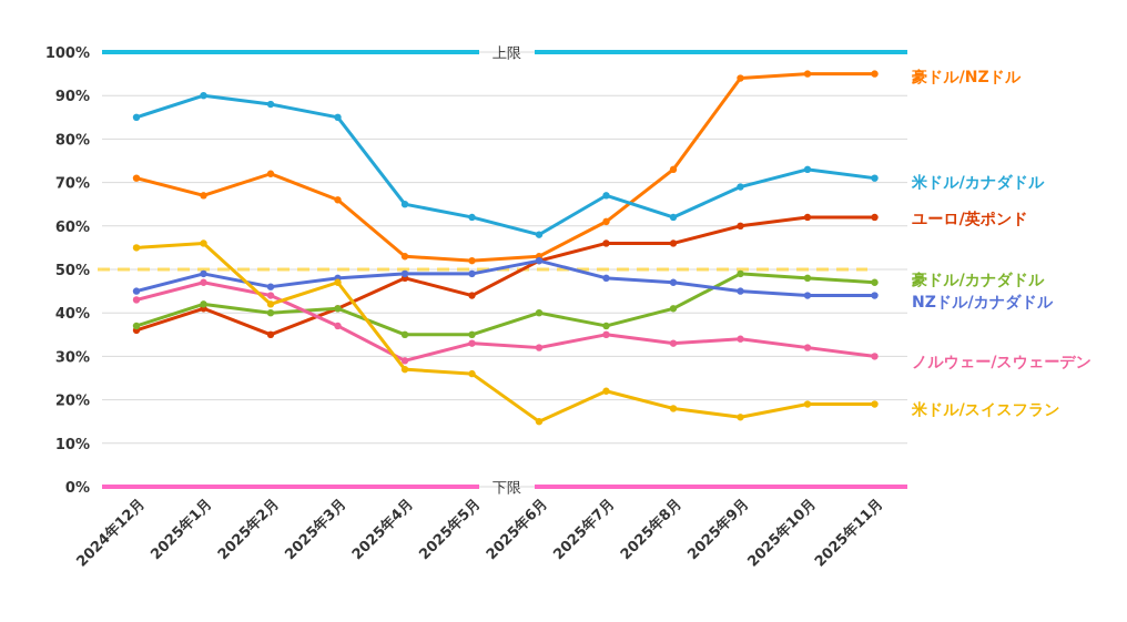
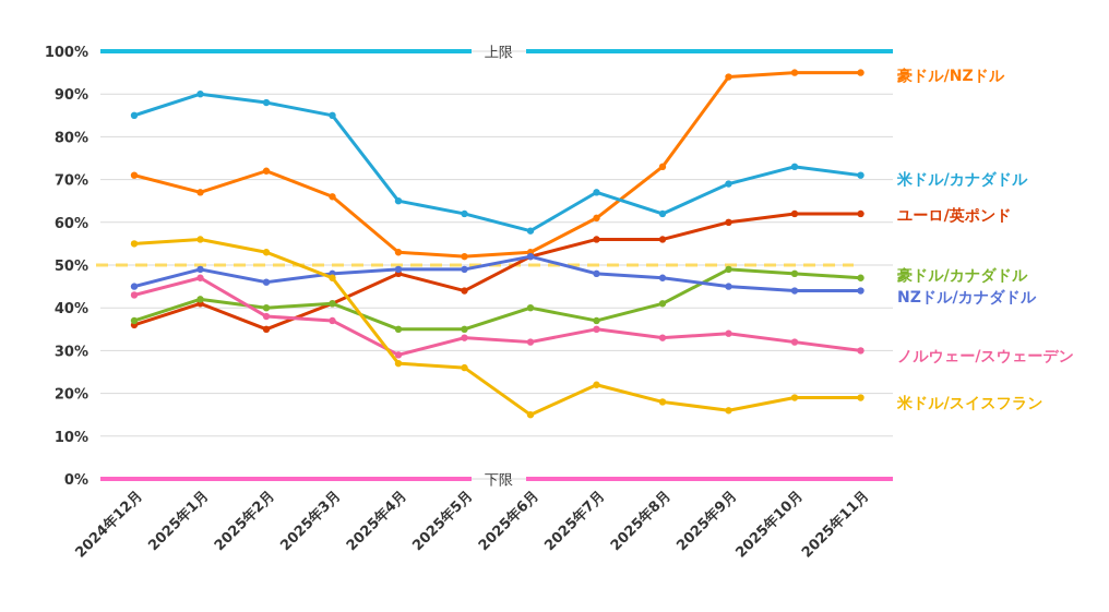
ノルウェー/スウェーデン/2025年2月: 44% -> 38%
米ドル/スイスフラン/2025年2月: 42% -> 53%
